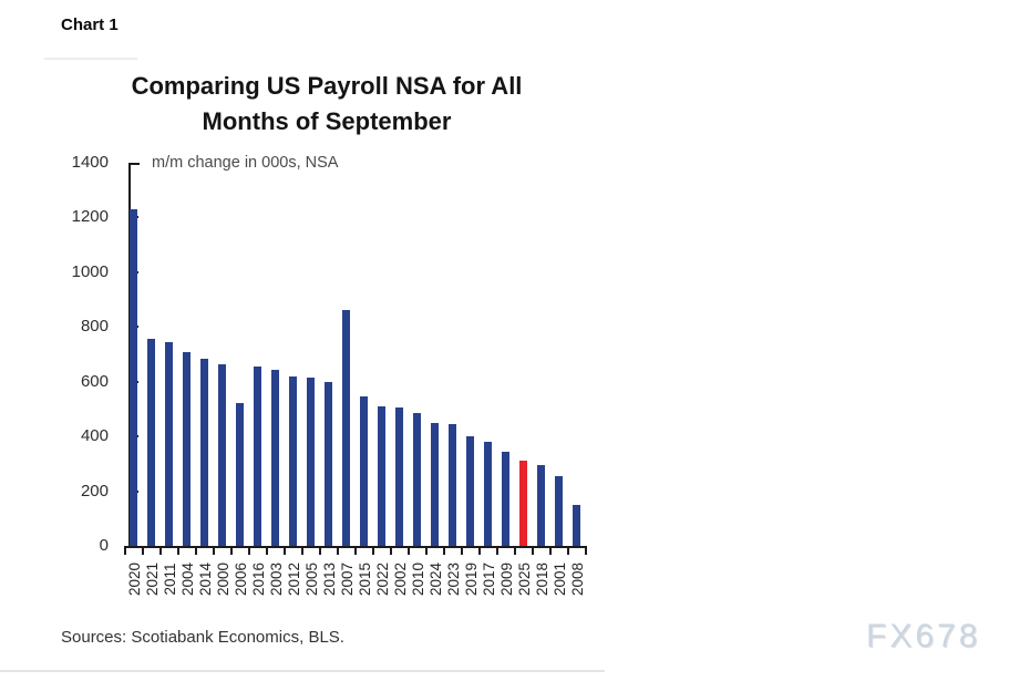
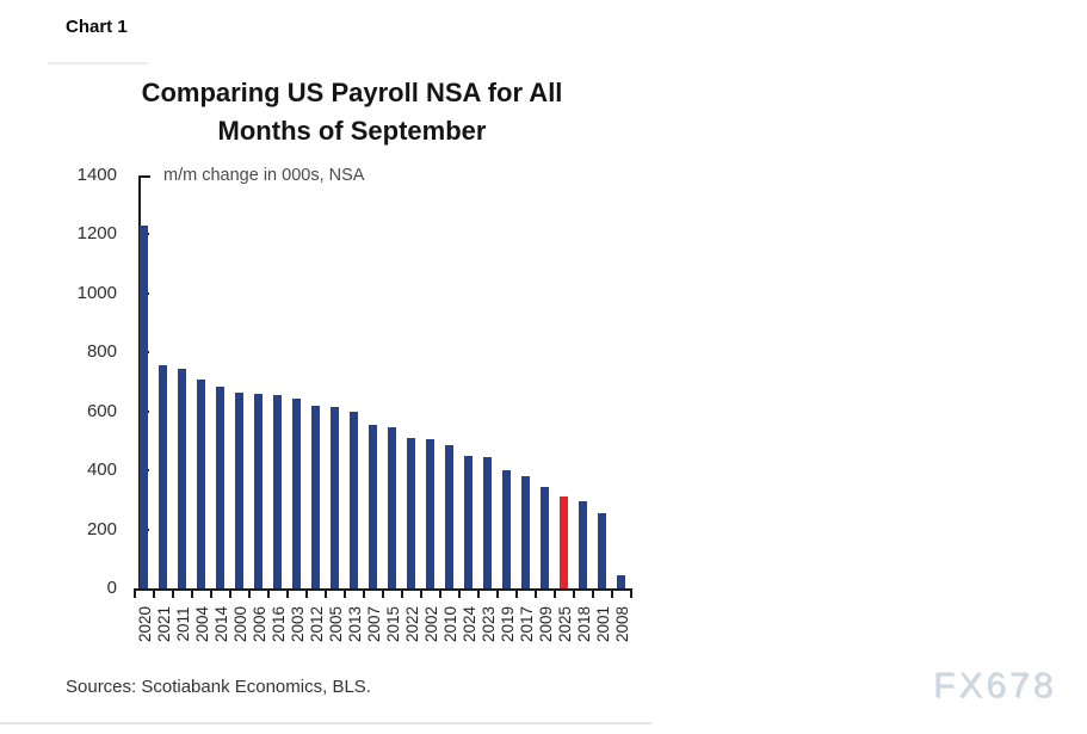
2006: 520 -> 660
2007: 860 -> 560
2008: 150 -> 40
